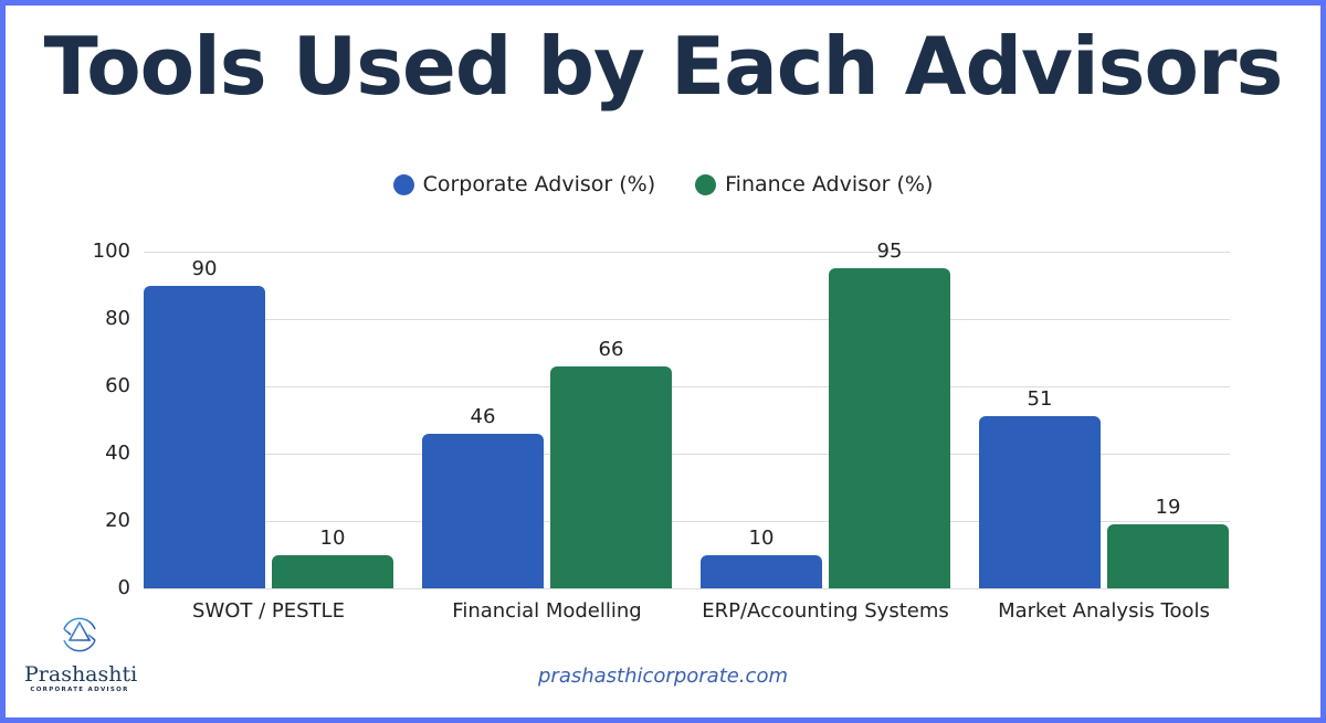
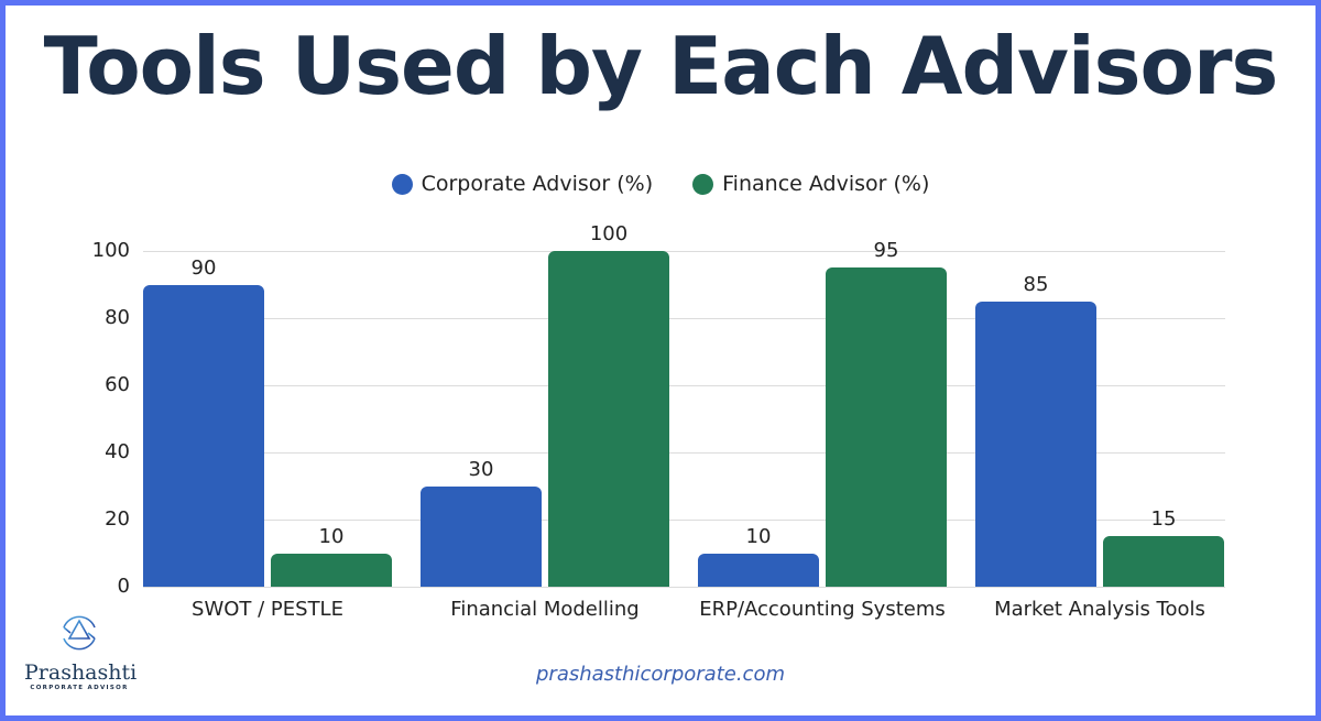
Corporate Advisor (%)/Financial Modelling: 46 -> 30
Finance Advisor (%)/Financial Modelling: 66 -> 100
Corporate Advisor (%)/Market Analysis Tools: 51 -> 85
Finance Advisor (%)/Market Analysis Tools: 19 -> 15
